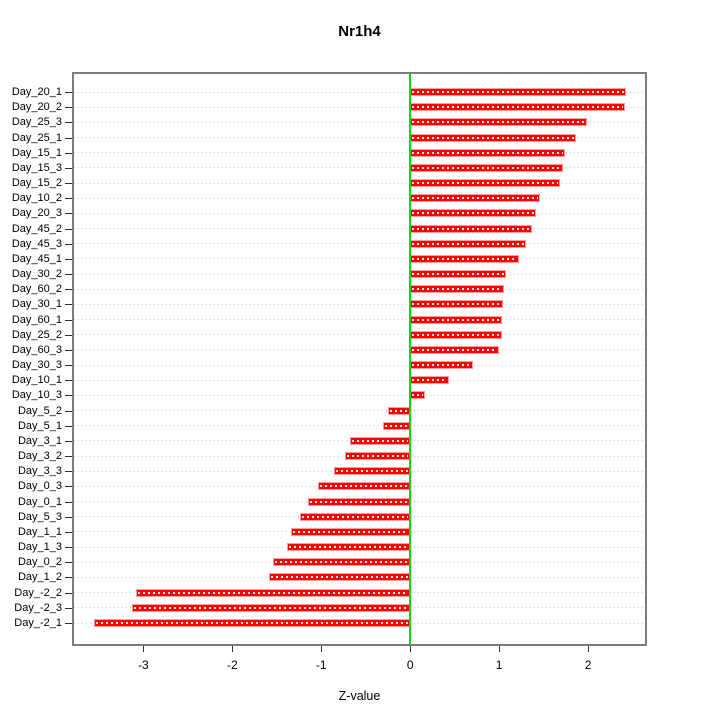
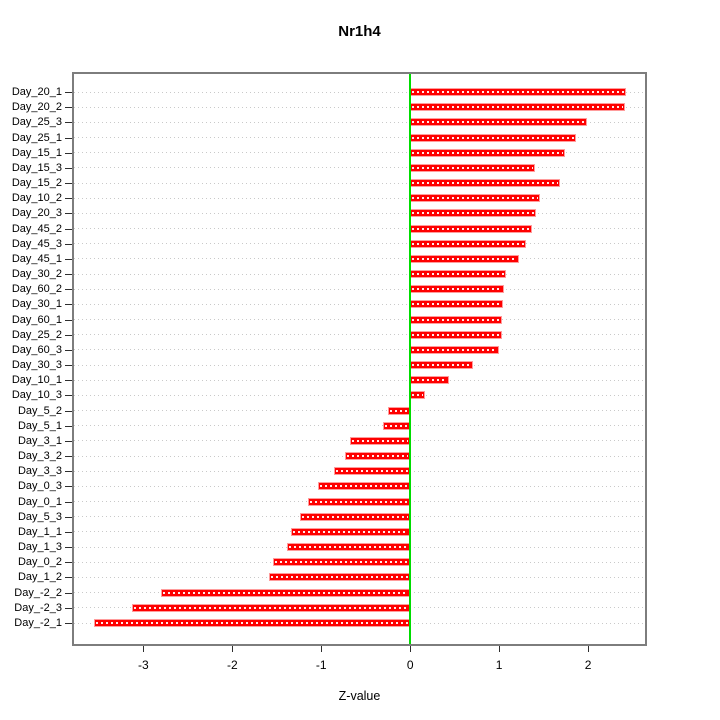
Day_15_3: 1.7 -> 1.4
Day_-2_2: -3.1 -> -2.8
